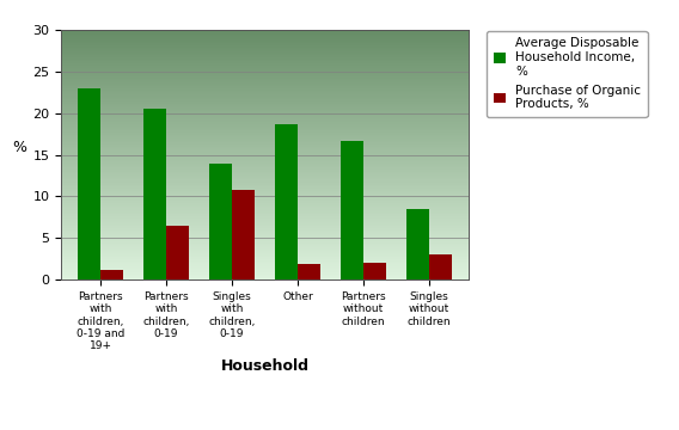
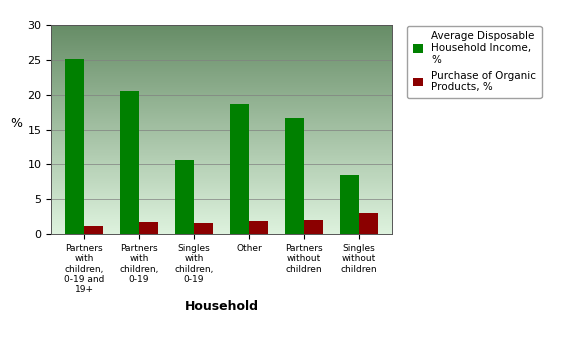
Average Disposable Household Income, %/Partners with children, 0-19 and 19+: 23.0 -> 25.2
Purchase of Organic Products, %/Partners with children, 0-19: 6.4 -> 1.7
Average Disposable Household Income, %/Singles with children, 0-19: 14.0 -> 10.7
Purchase of Organic Products, %/Singles with children, 0-19: 10.8 -> 1.6
